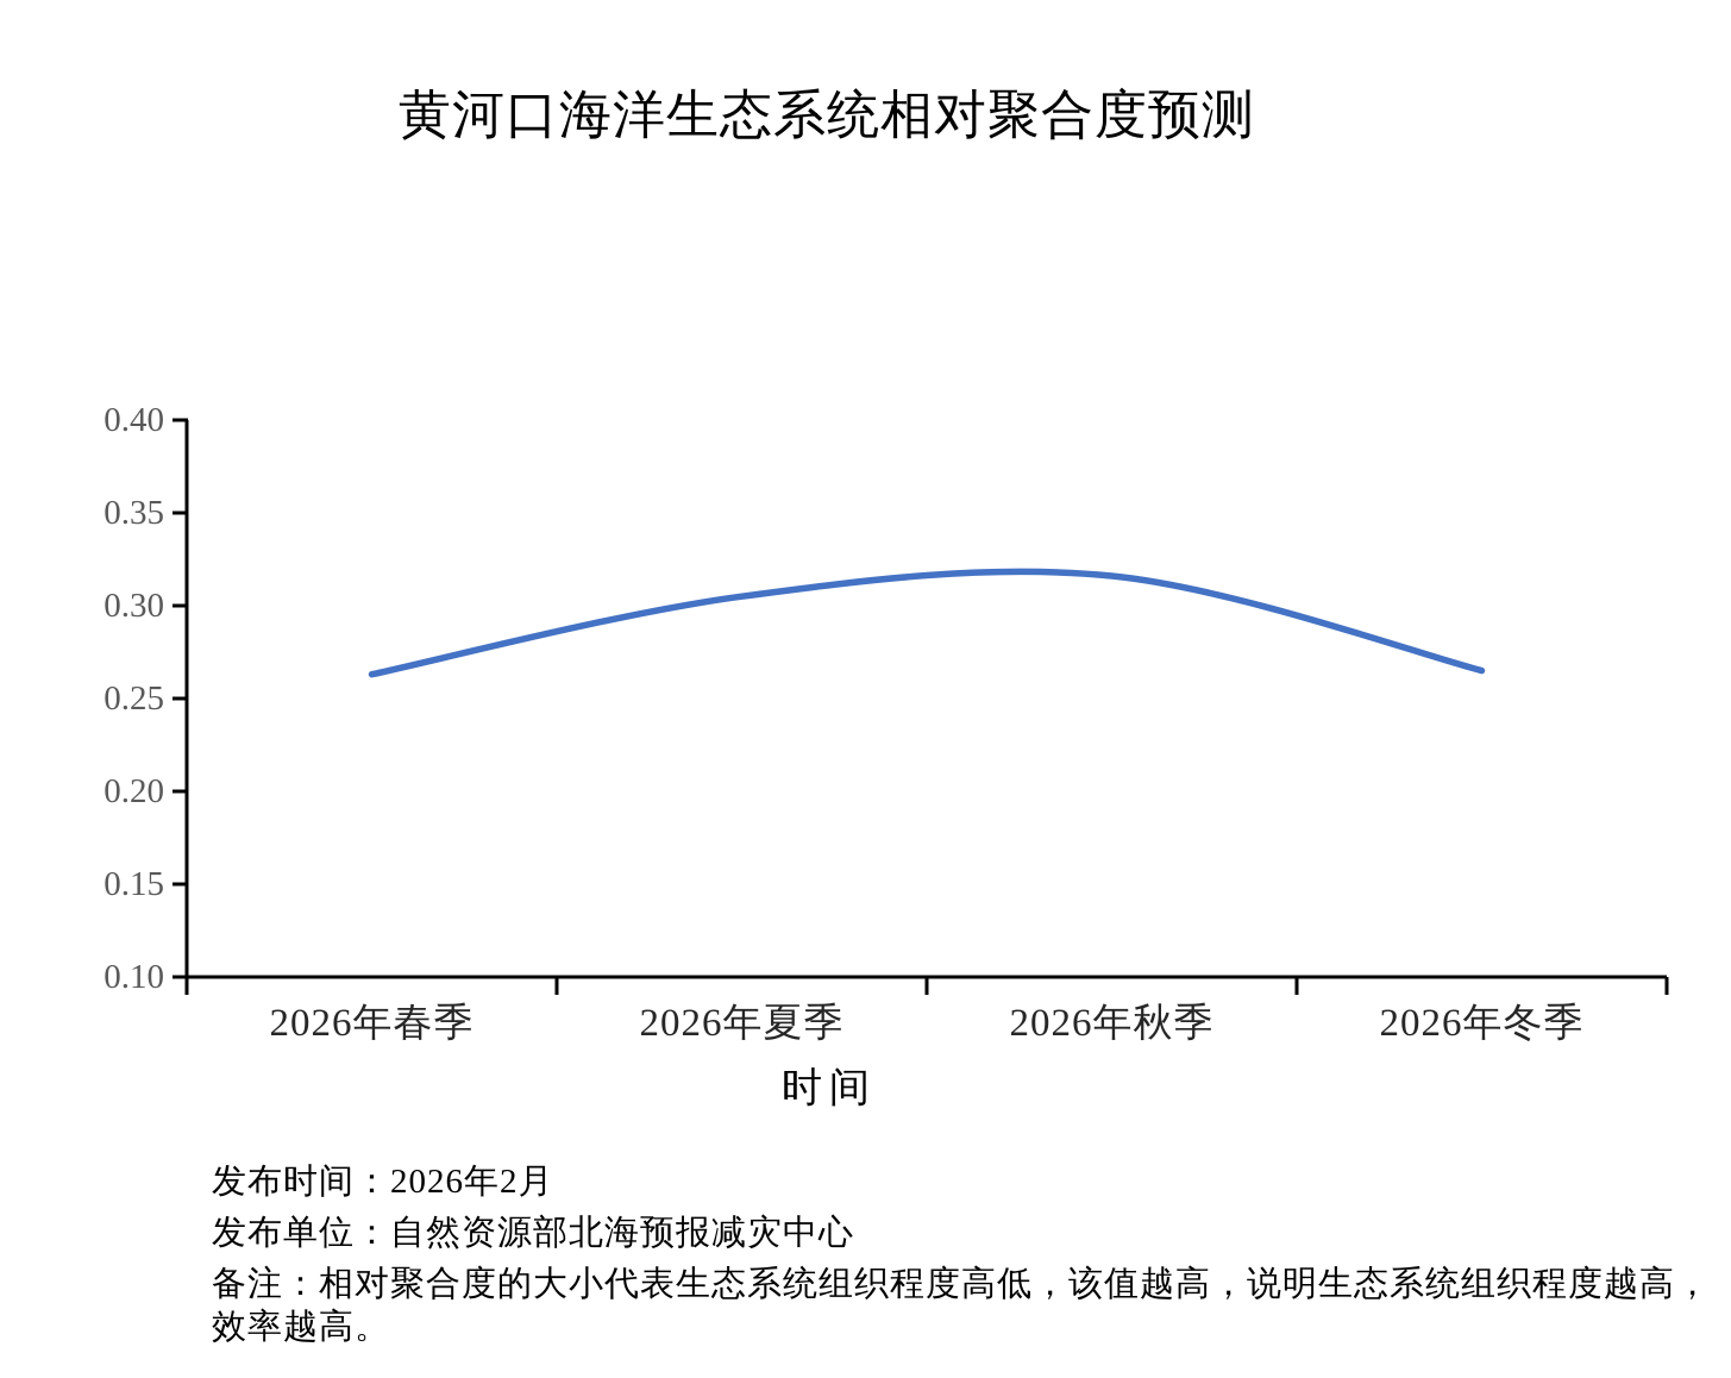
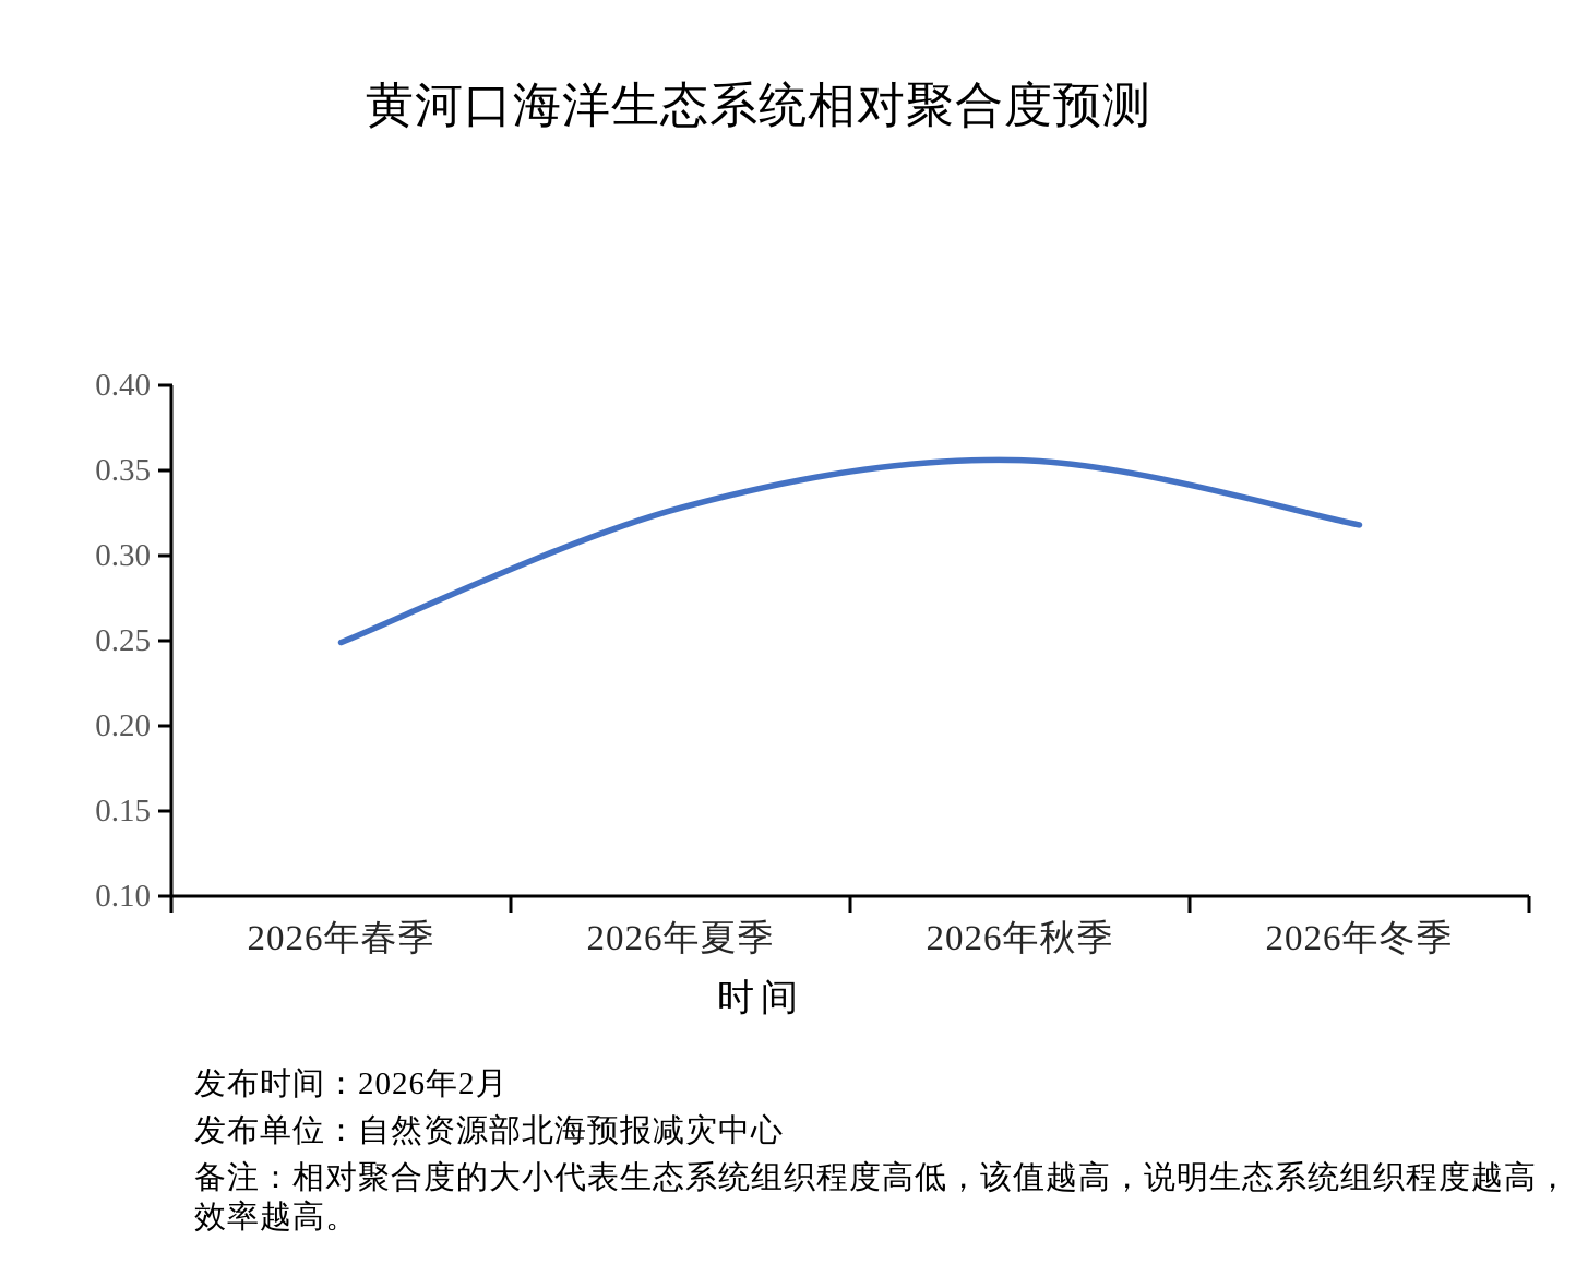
2026年春季: 0.263 -> 0.249
2026年夏季: 0.305 -> 0.328
2026年秋季: 0.316 -> 0.356
2026年冬季: 0.265 -> 0.318
